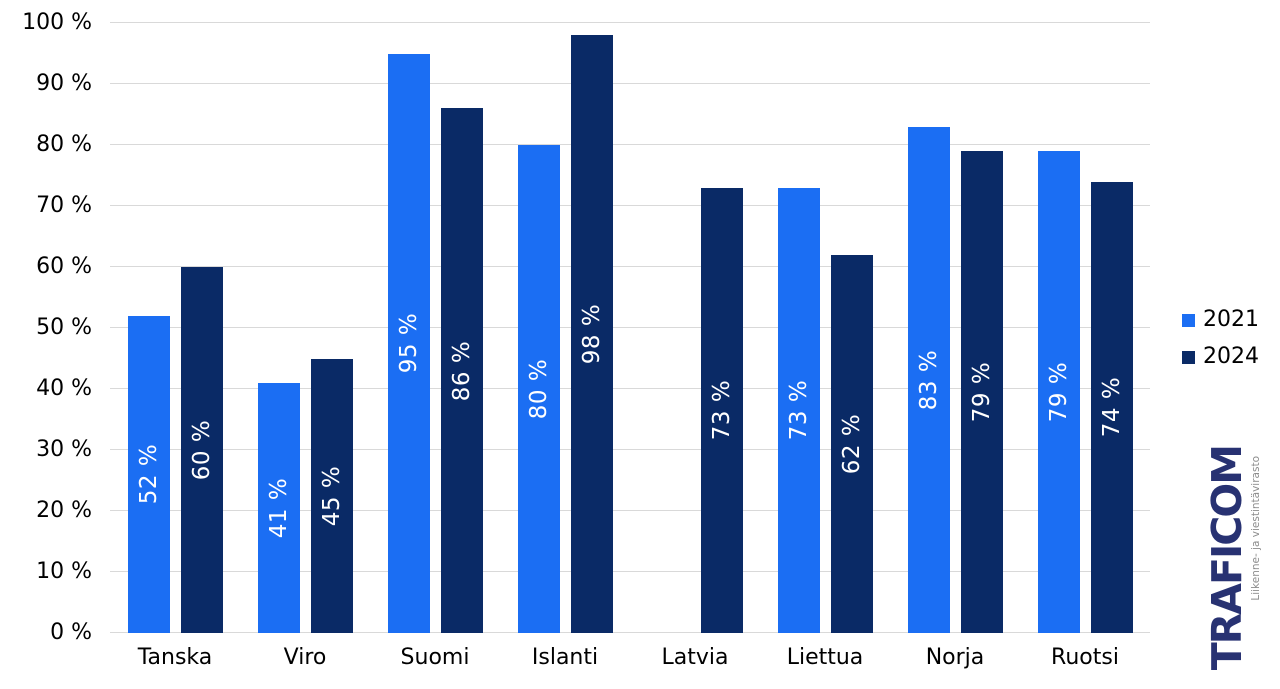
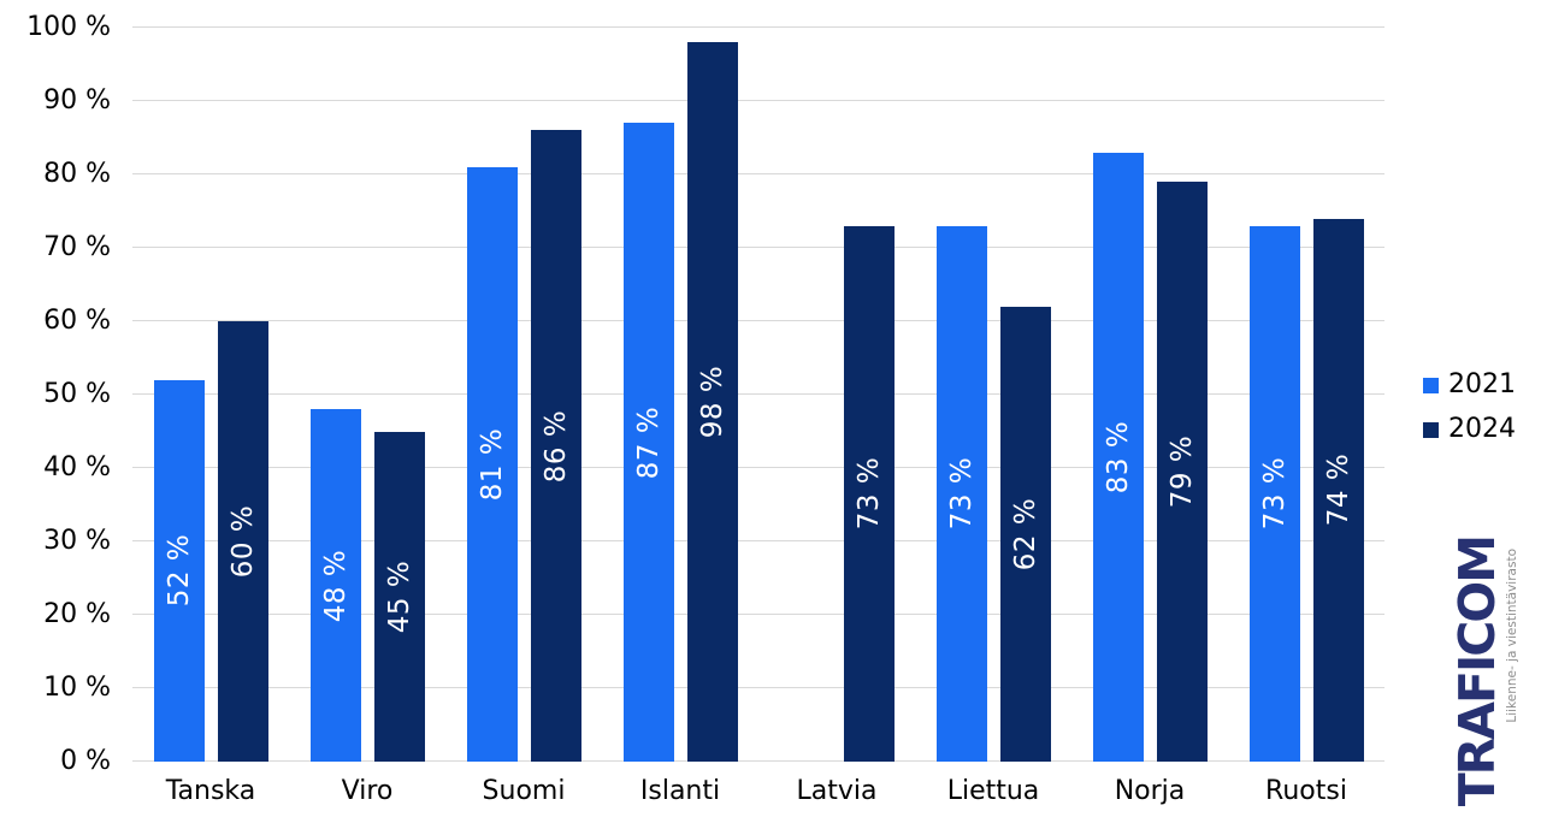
2021/Viro: 41 -> 48
2021/Suomi: 95 -> 81
2021/Islanti: 80 -> 87
2021/Ruotsi: 79 -> 73
